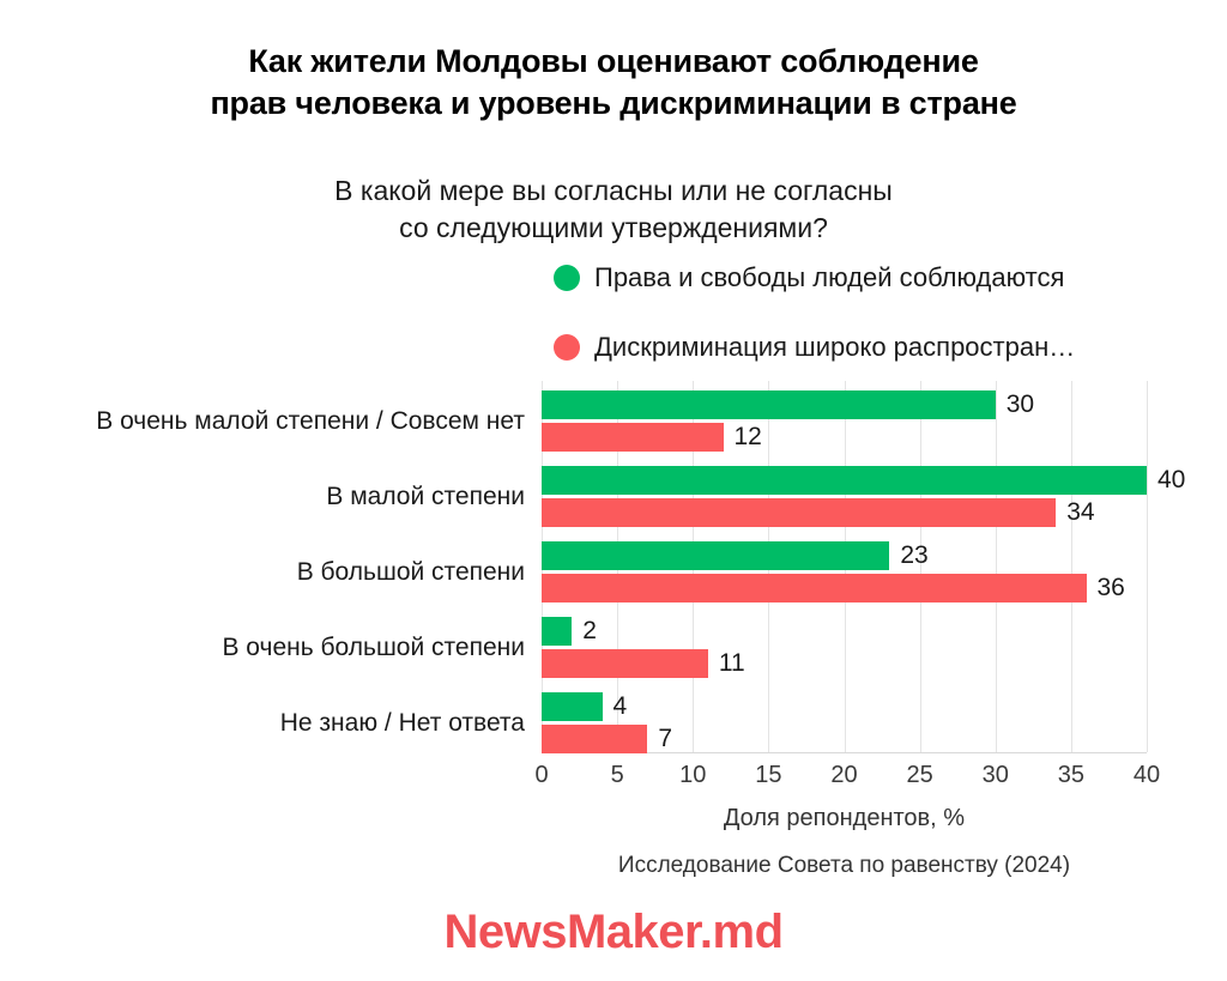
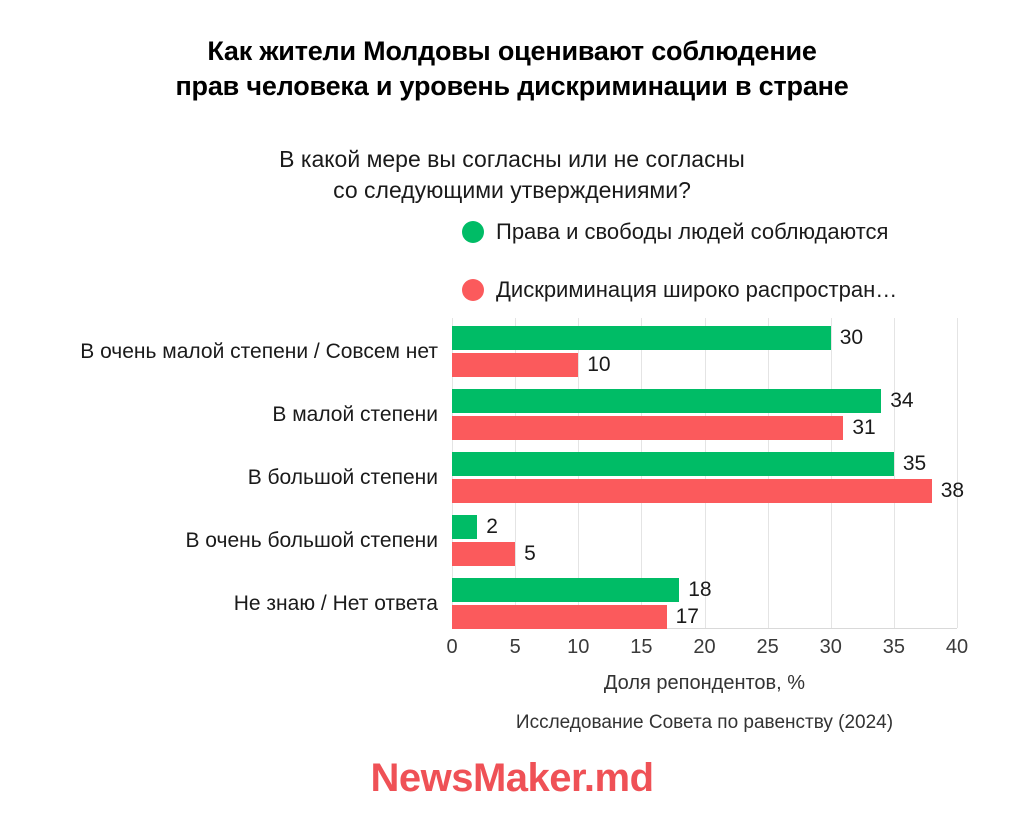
Дискриминация широко распростран…/В очень малой степени / Совсем нет: 12 -> 10
Права и свободы людей соблюдаются/В малой степени: 40 -> 34
Дискриминация широко распростран…/В малой степени: 34 -> 31
Права и свободы людей соблюдаются/В большой степени: 23 -> 35
Дискриминация широко распростран…/В большой степени: 36 -> 38
Дискриминация широко распростран…/В очень большой степени: 11 -> 5
Права и свободы людей соблюдаются/Не знаю / Нет ответа: 4 -> 18
Дискриминация широко распростран…/Не знаю / Нет ответа: 7 -> 17
